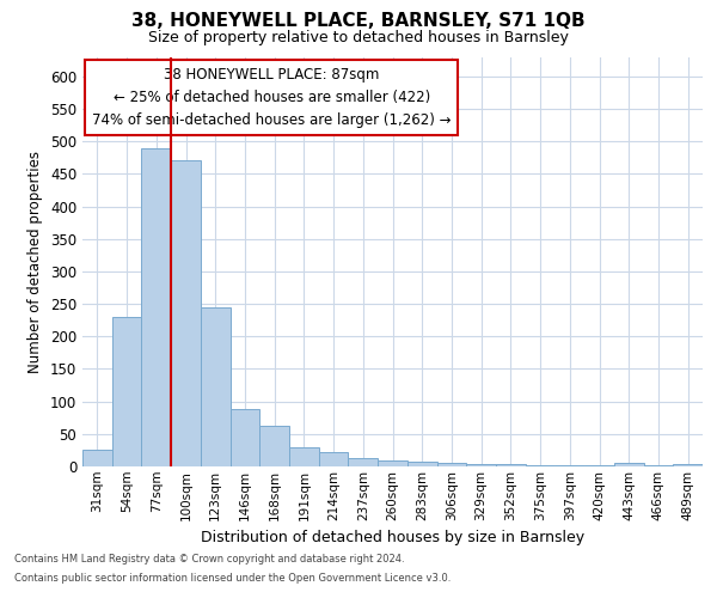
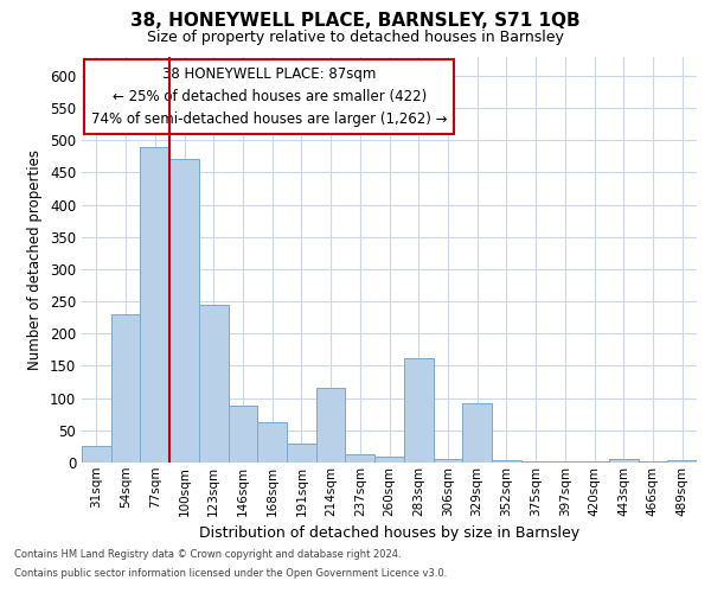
214sqm: 22 -> 116
283sqm: 8 -> 162
329sqm: 3 -> 92
